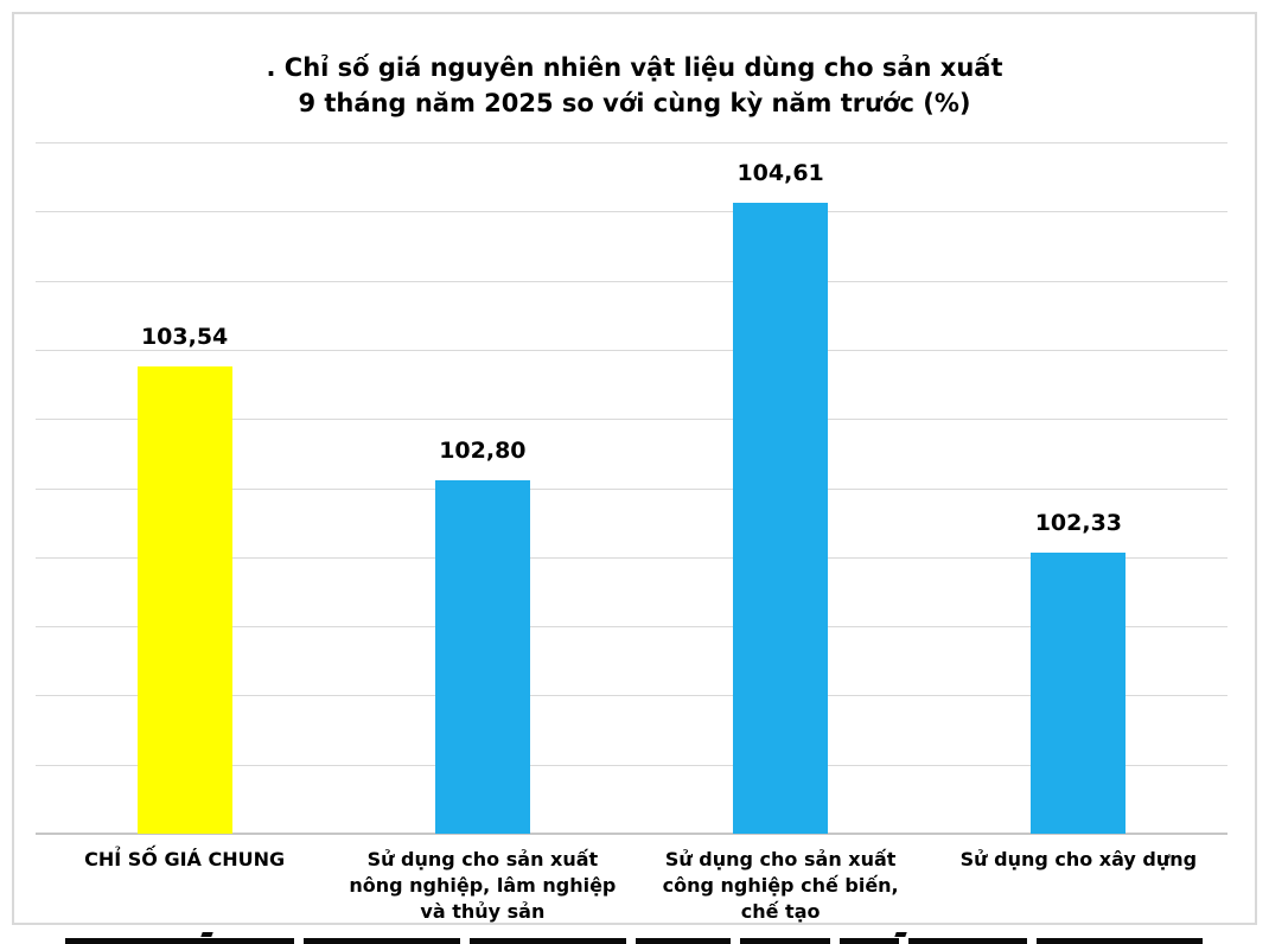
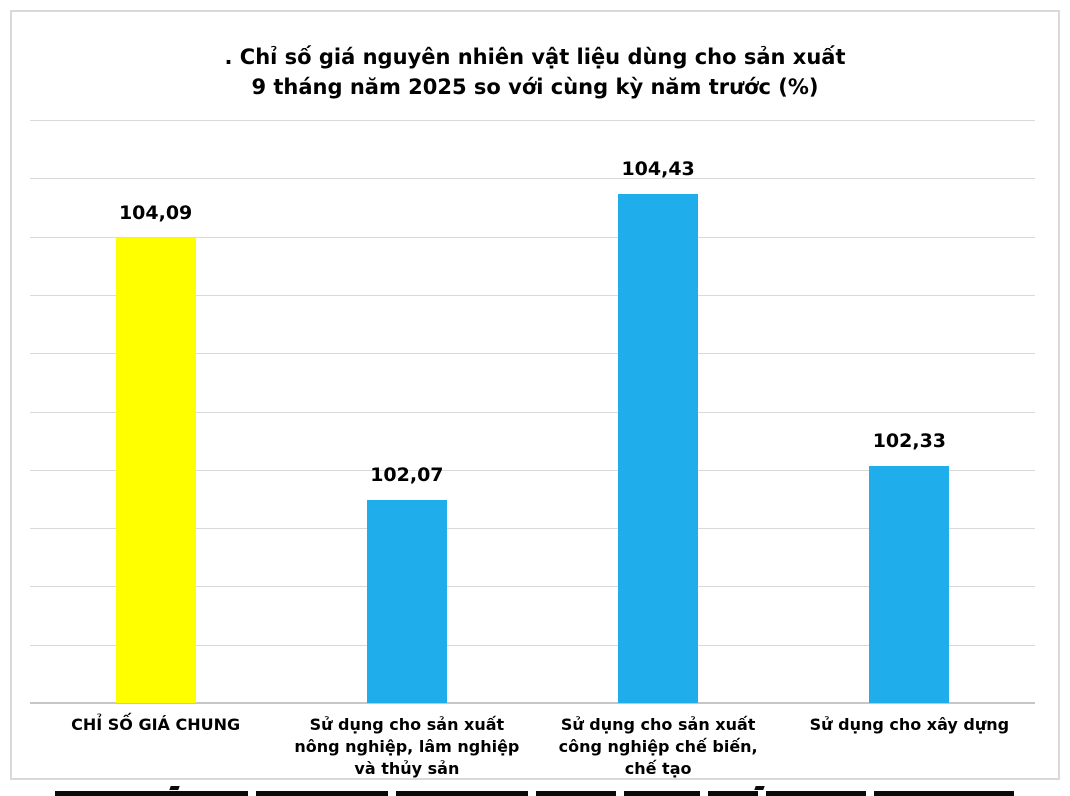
CHỈ SỐ GIÁ CHUNG: 103,54 -> 104,09
Sử dụng cho sản xuất nông nghiệp, lâm nghiệp và thủy sản: 102,80 -> 102,07
Sử dụng cho sản xuất công nghiệp chế biến, chế tạo: 104,61 -> 104,43
